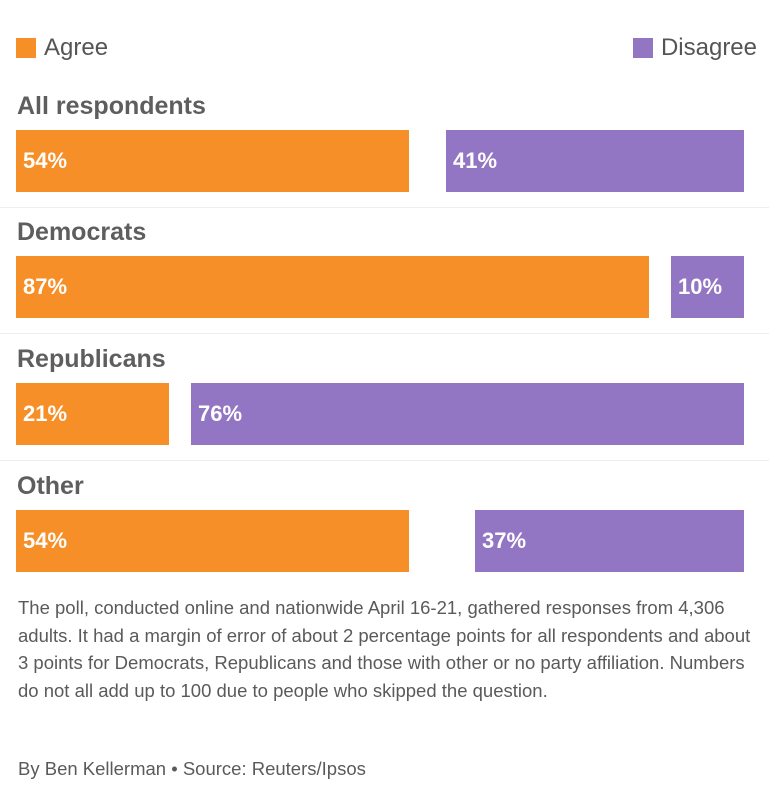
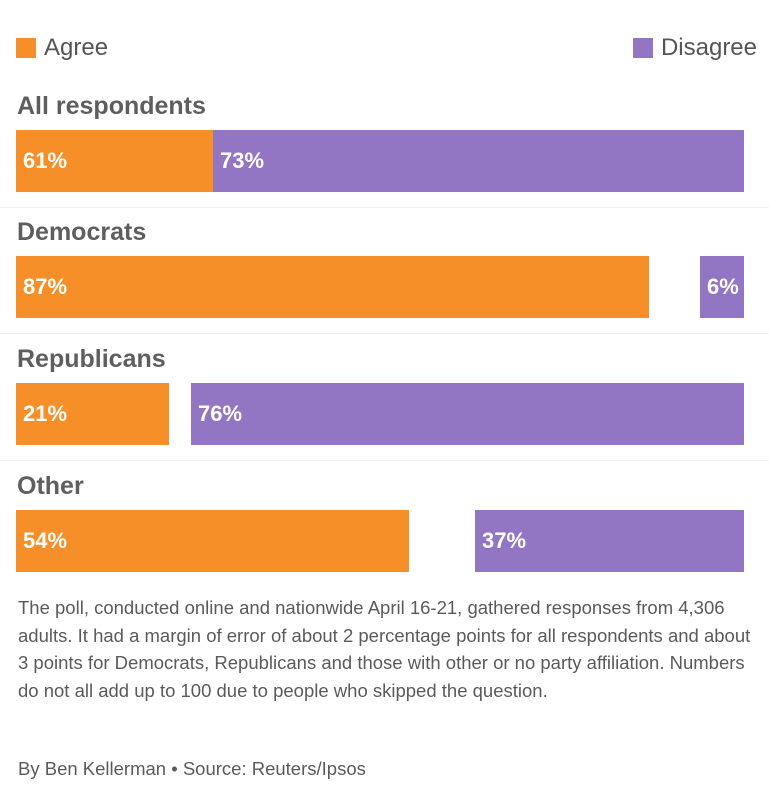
Agree/All respondents: 54% -> 61%
Disagree/All respondents: 41% -> 73%
Disagree/Democrats: 10% -> 6%
